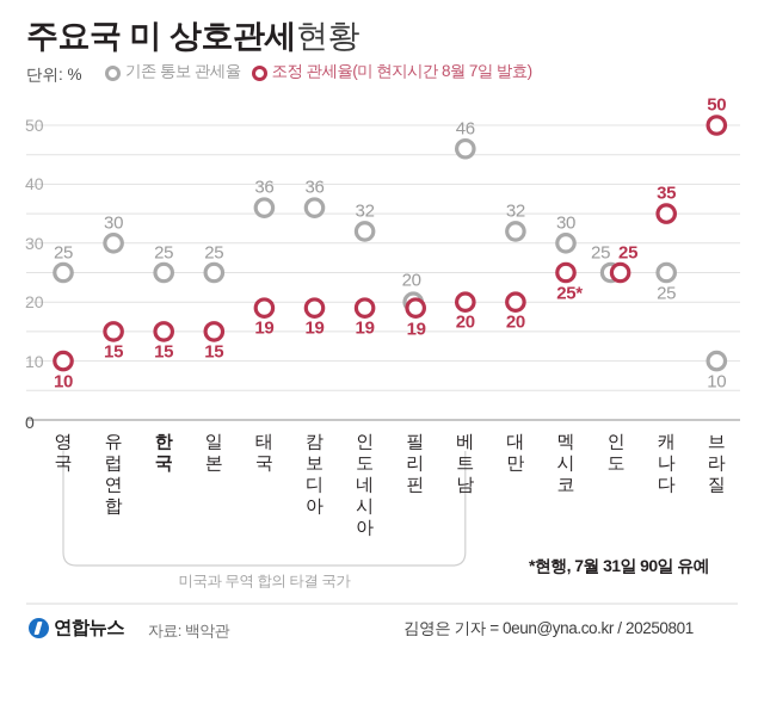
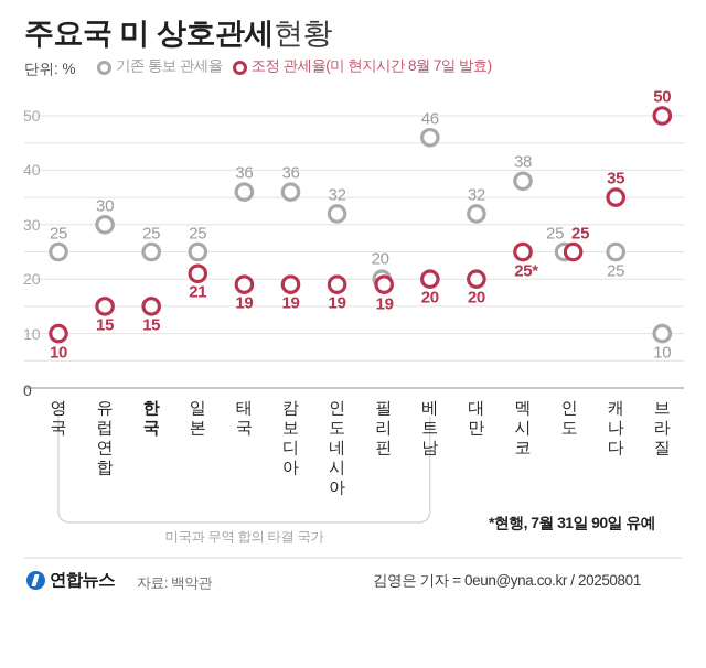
조정 관세율(미 현지시간 8월 7일 발효)/일본: 15 -> 21
기존 통보 관세율/멕시코: 30 -> 38
